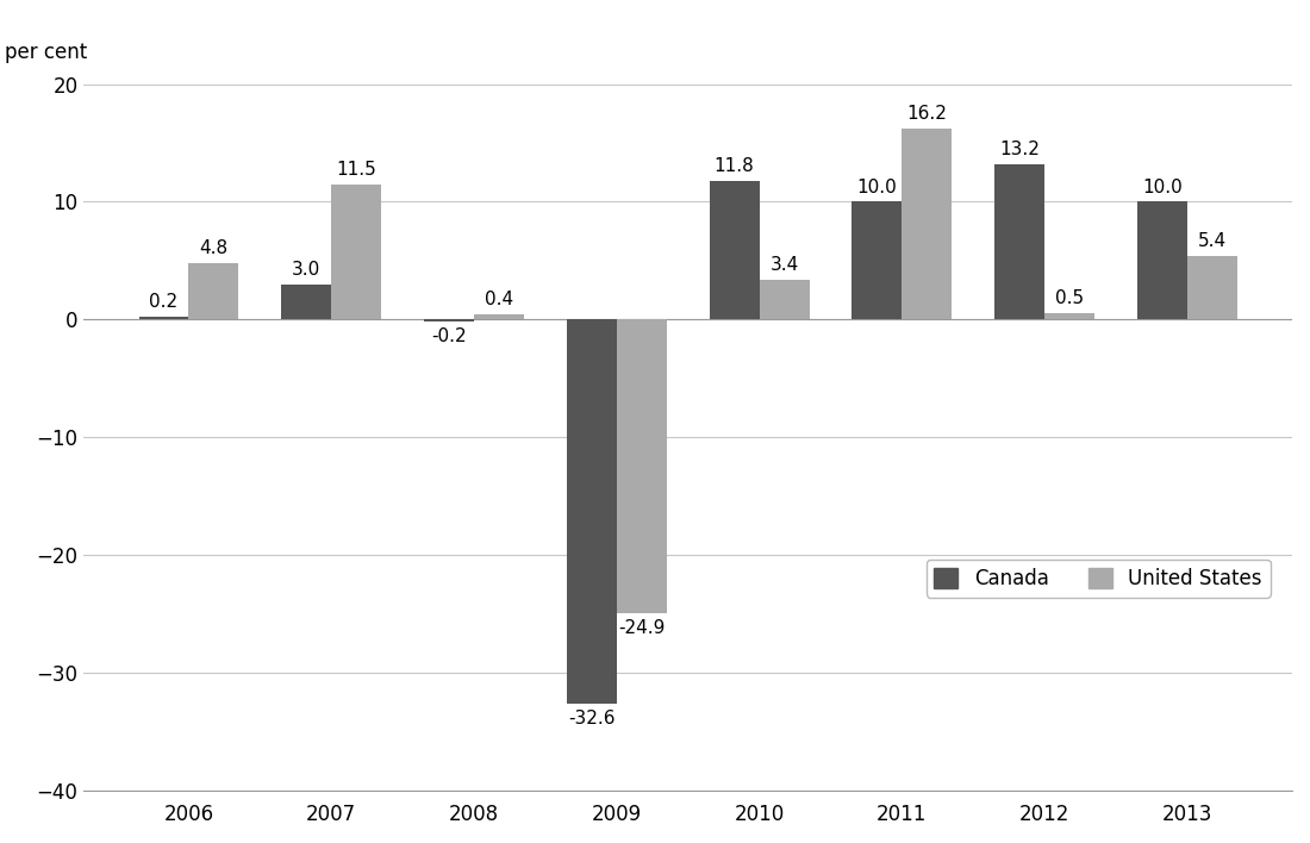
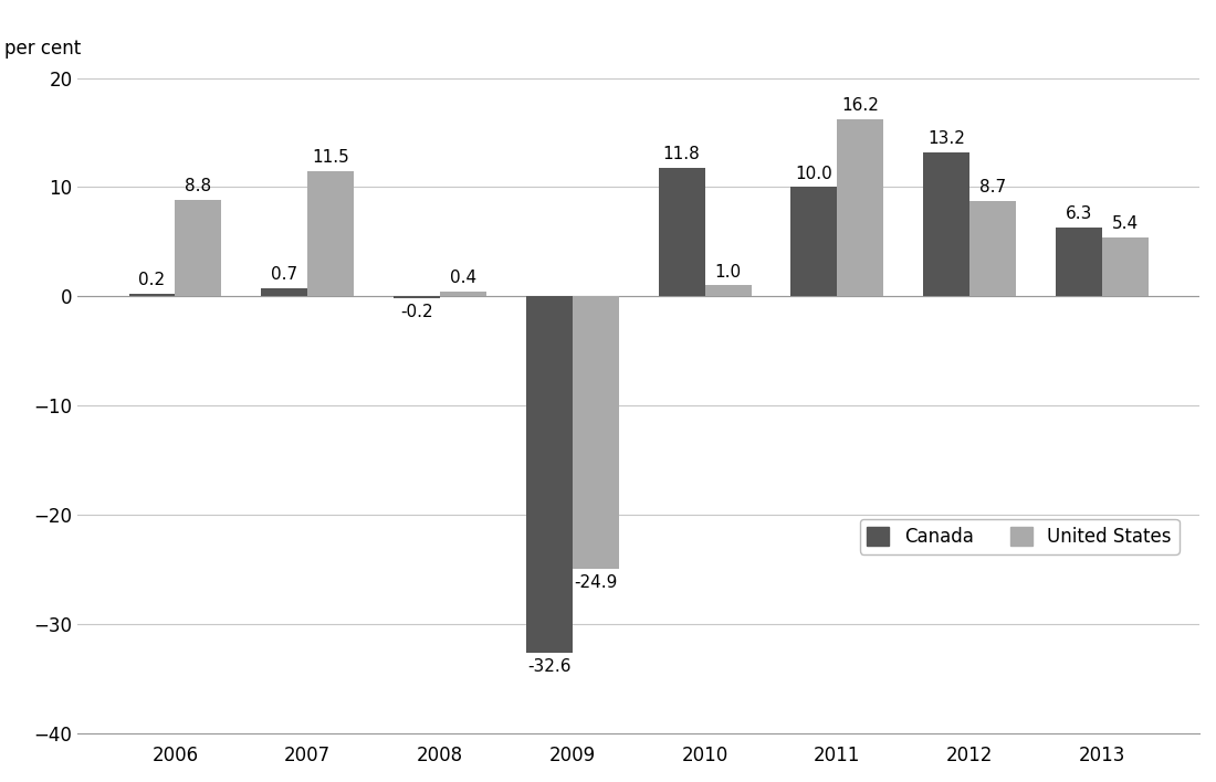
United States/2006: 4.8 -> 8.8
Canada/2007: 3.0 -> 0.7
United States/2010: 3.4 -> 1.0
United States/2012: 0.5 -> 8.7
Canada/2013: 10.0 -> 6.3
